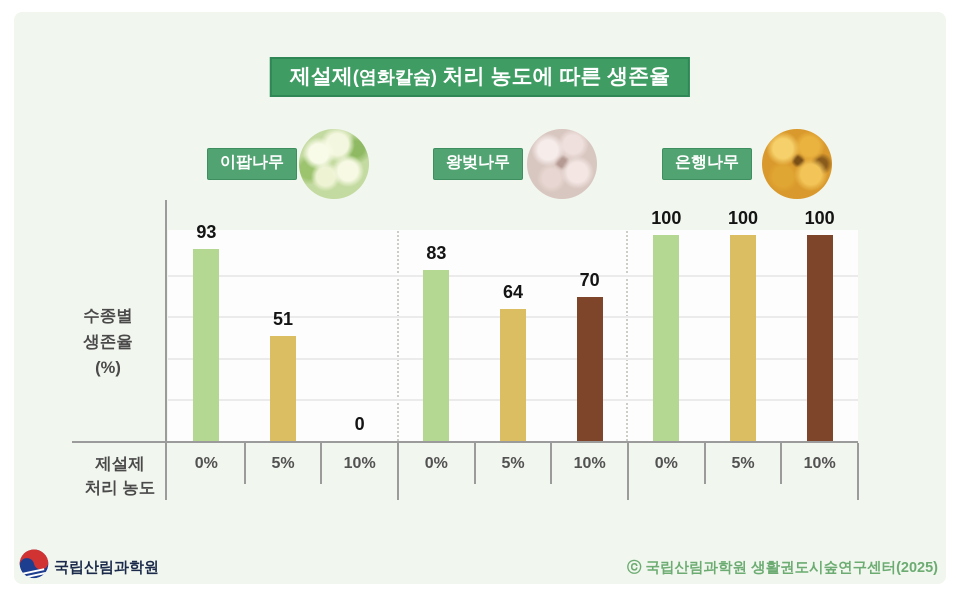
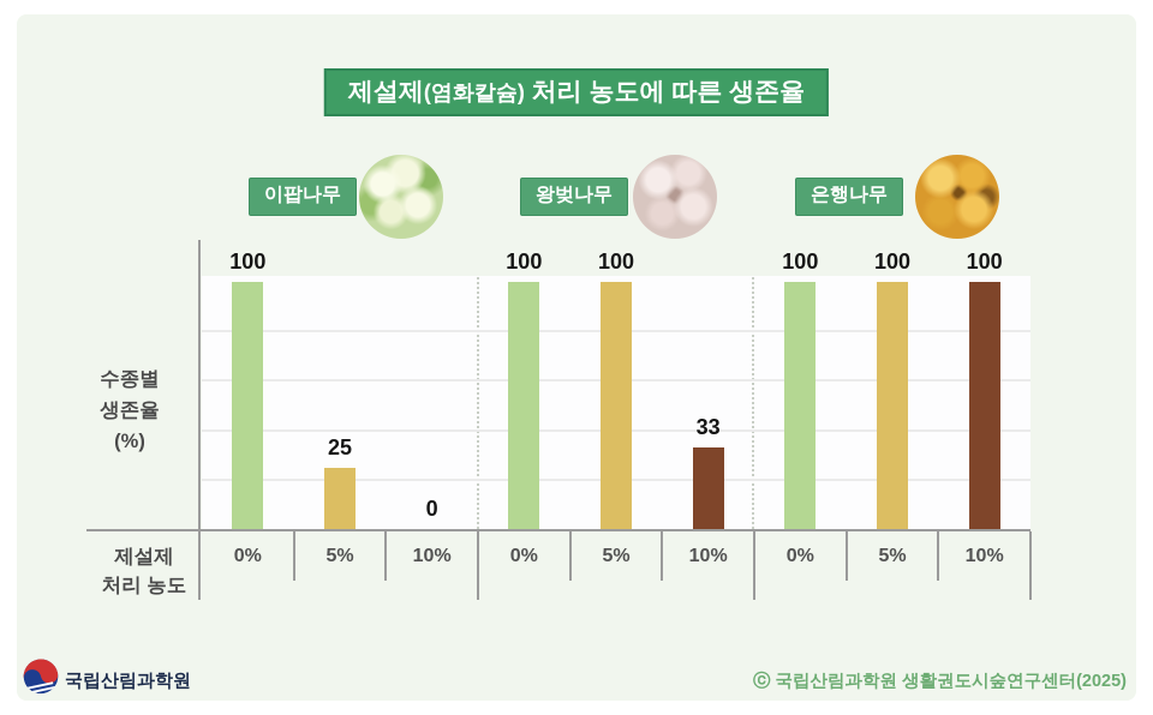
이팝나무/0%: 93 -> 100
왕벚나무/0%: 83 -> 100
이팝나무/5%: 51 -> 25
왕벚나무/5%: 64 -> 100
왕벚나무/10%: 70 -> 33
